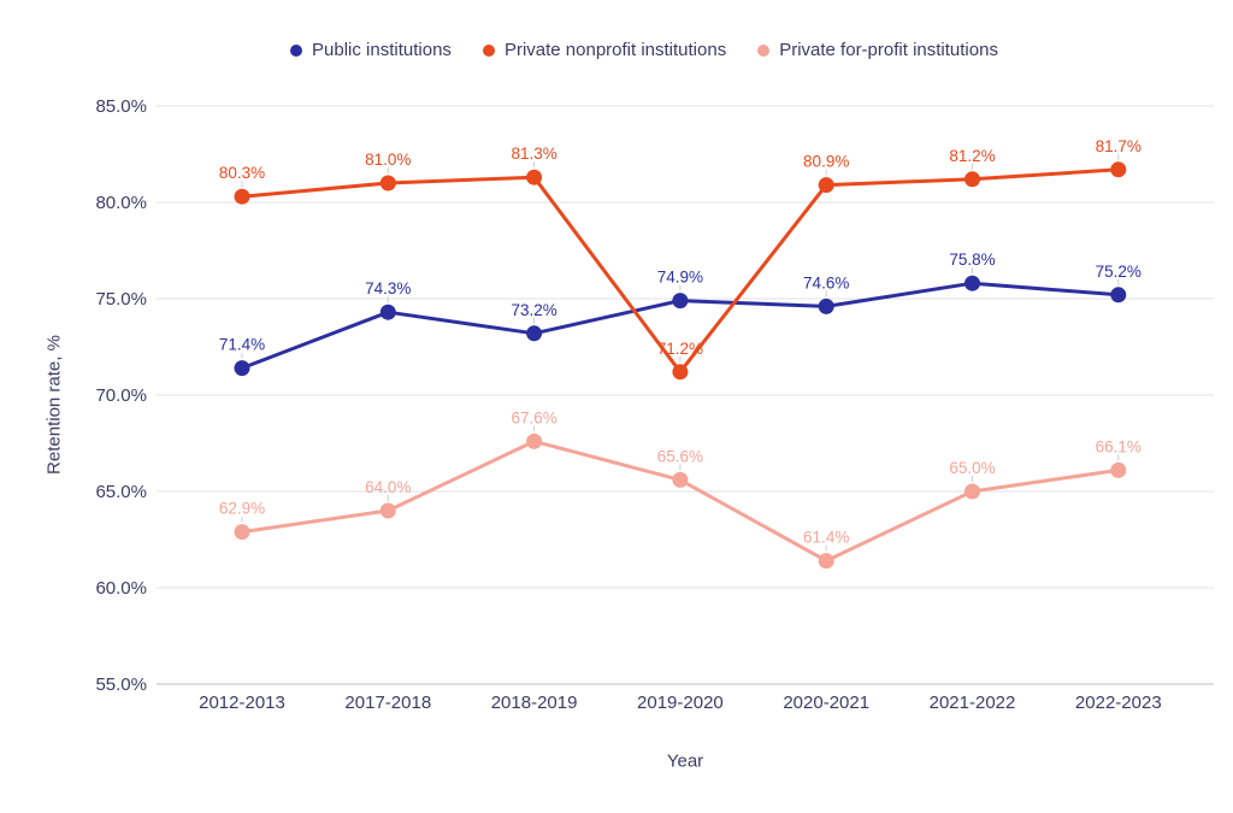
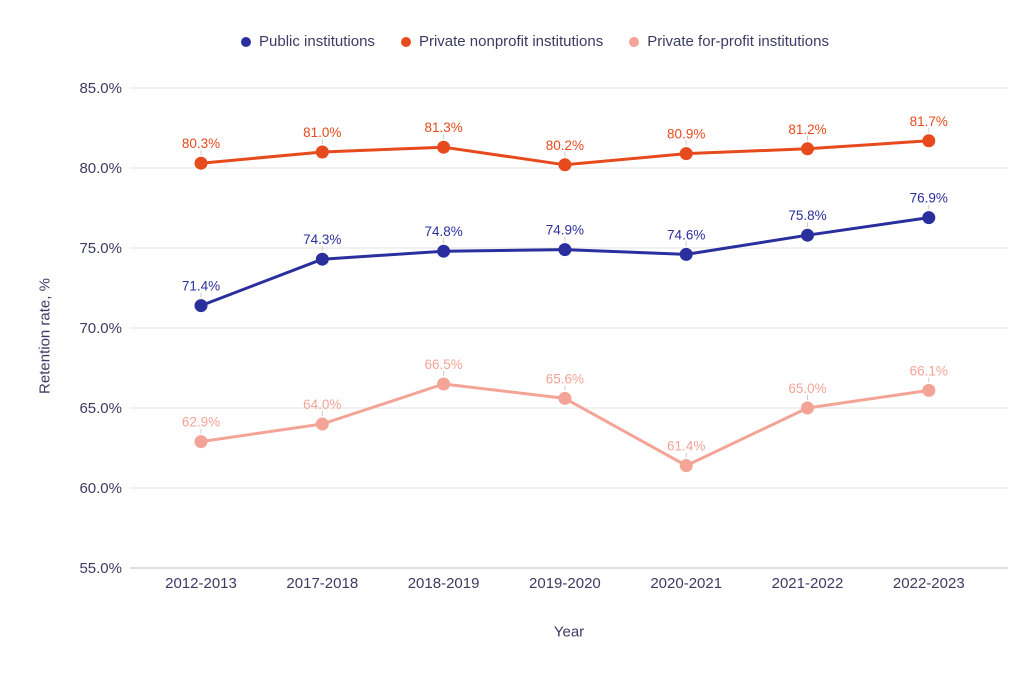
Public institutions/2018-2019: 73.2% -> 74.8%
Private for-profit institutions/2018-2019: 67.6% -> 66.5%
Private nonprofit institutions/2019-2020: 71.2% -> 80.2%
Public institutions/2022-2023: 75.2% -> 76.9%
